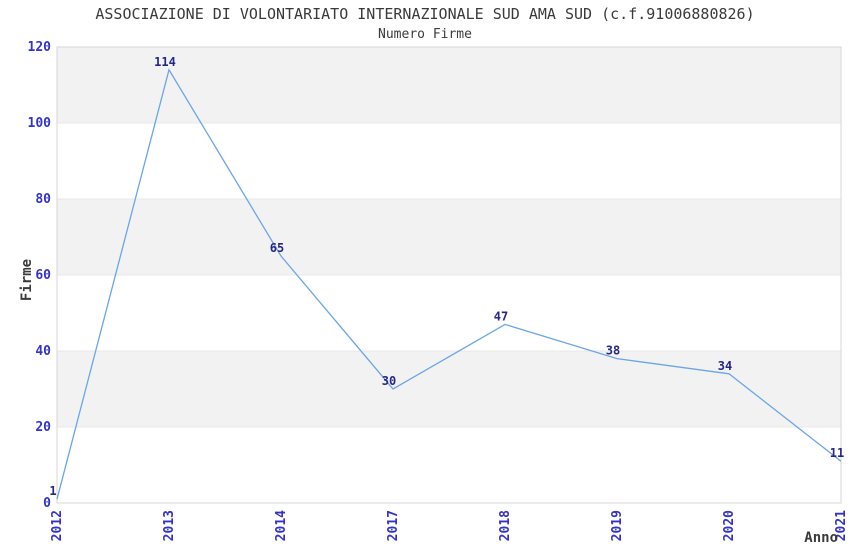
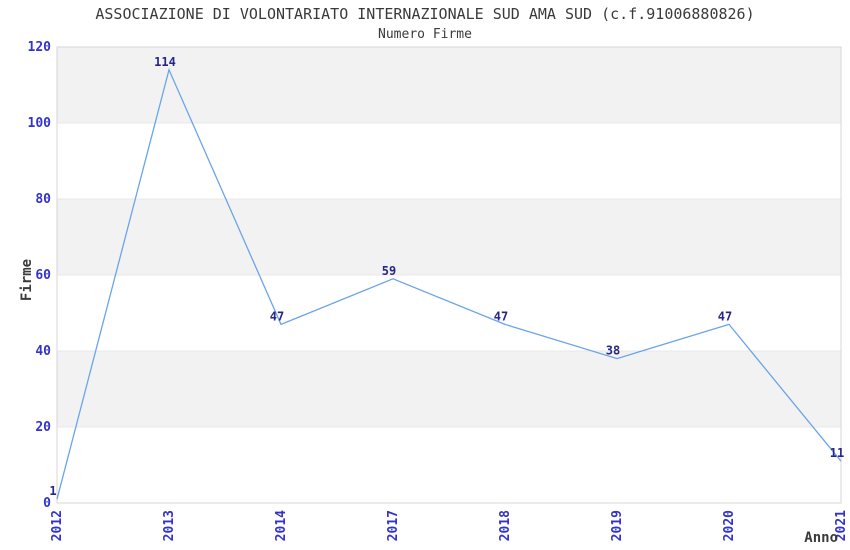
2014: 65 -> 47
2017: 30 -> 59
2020: 34 -> 47
